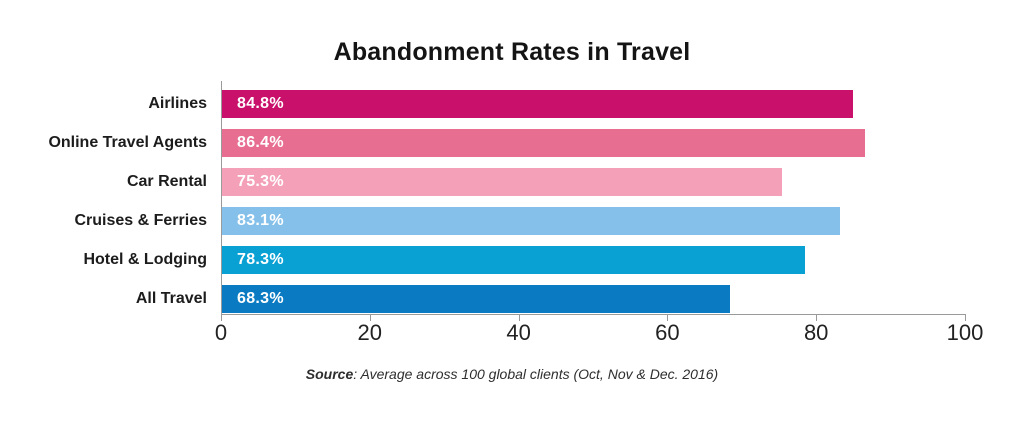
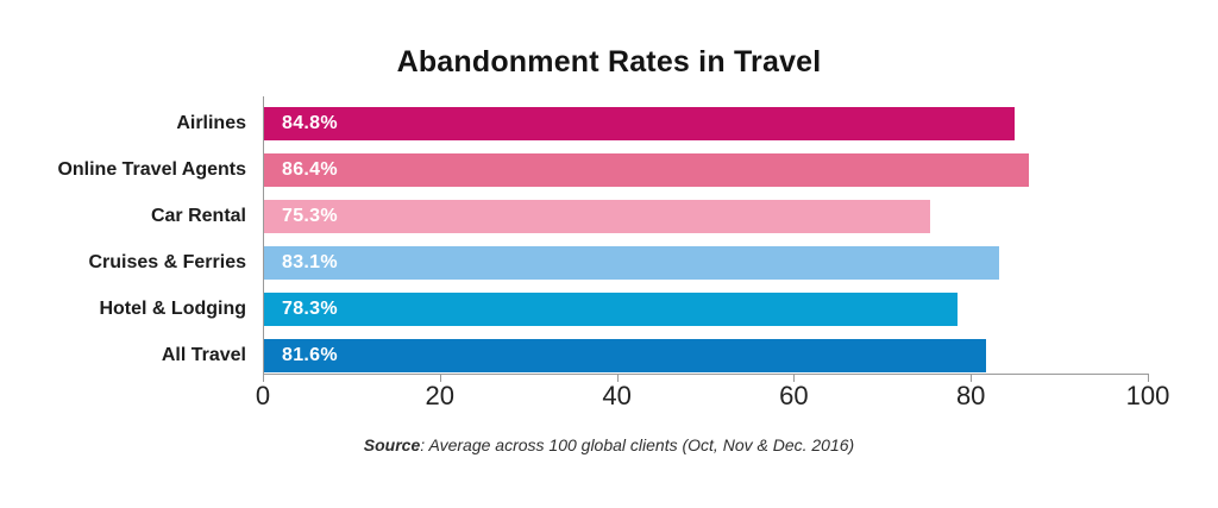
All Travel: 68.3% -> 81.6%
